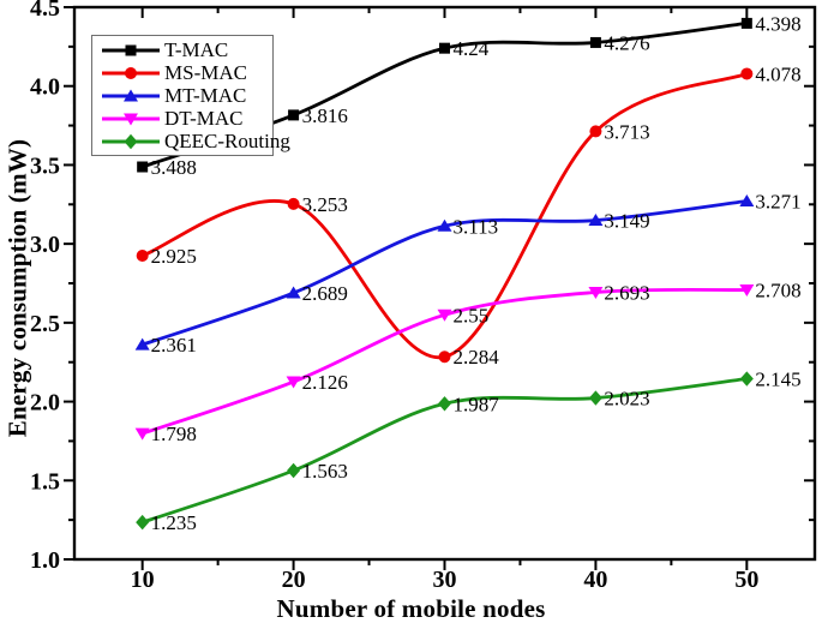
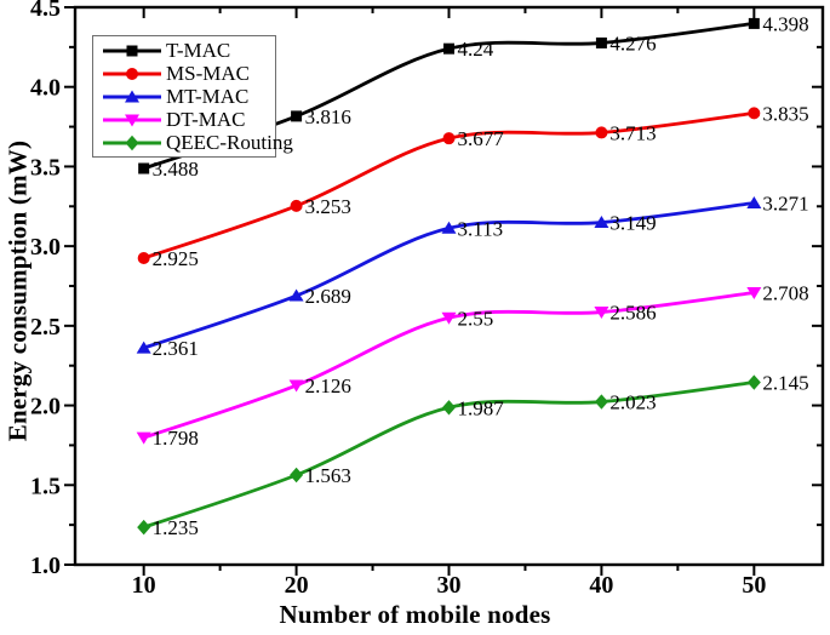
MS-MAC/30: 2.284 -> 3.677
DT-MAC/40: 2.693 -> 2.586
MS-MAC/50: 4.078 -> 3.835
